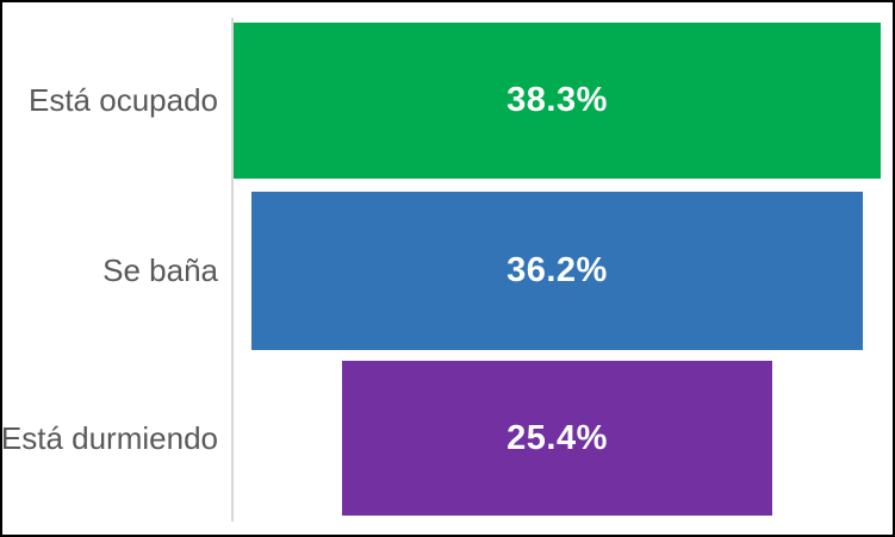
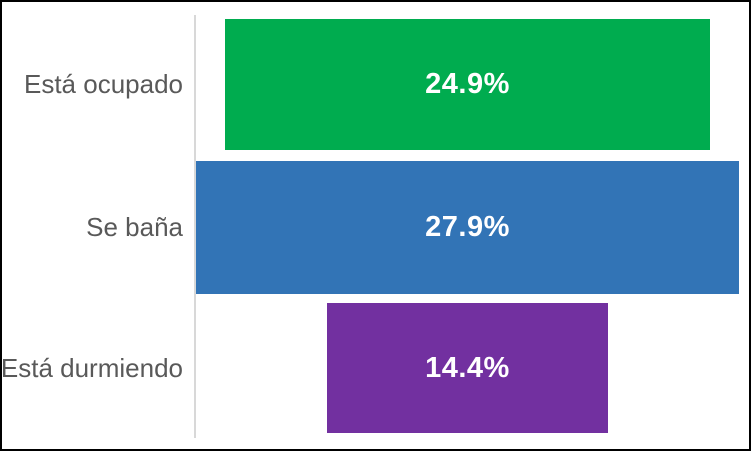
Está ocupado: 38.3% -> 24.9%
Se baña: 36.2% -> 27.9%
Está durmiendo: 25.4% -> 14.4%
